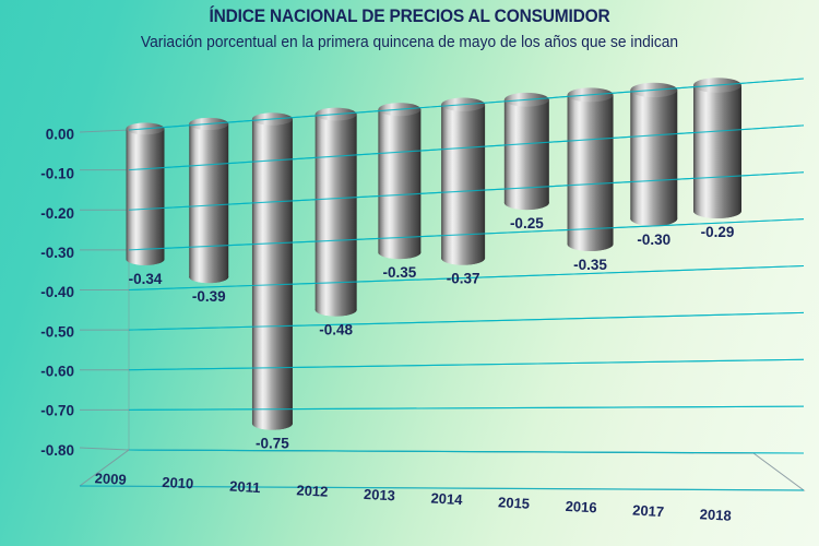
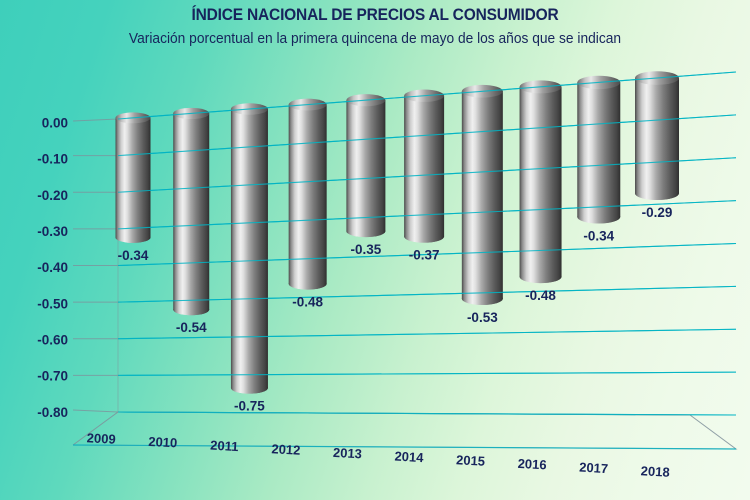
2010: -0.39 -> -0.54
2015: -0.25 -> -0.53
2016: -0.35 -> -0.48
2017: -0.30 -> -0.34
